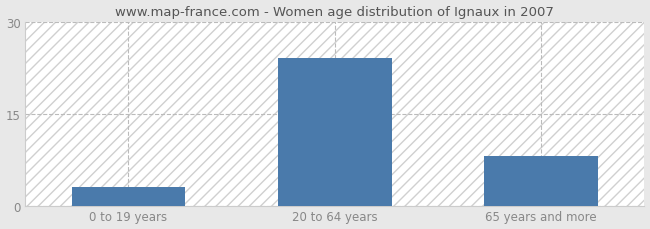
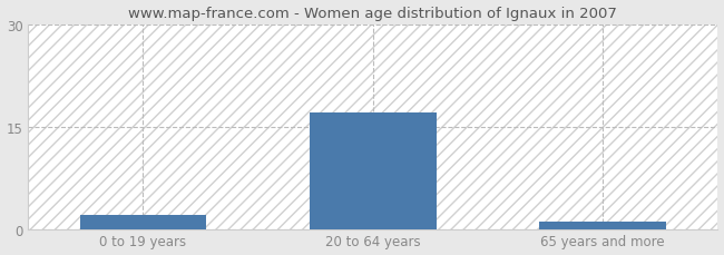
0 to 19 years: 3 -> 2
20 to 64 years: 24 -> 17
65 years and more: 8 -> 1
